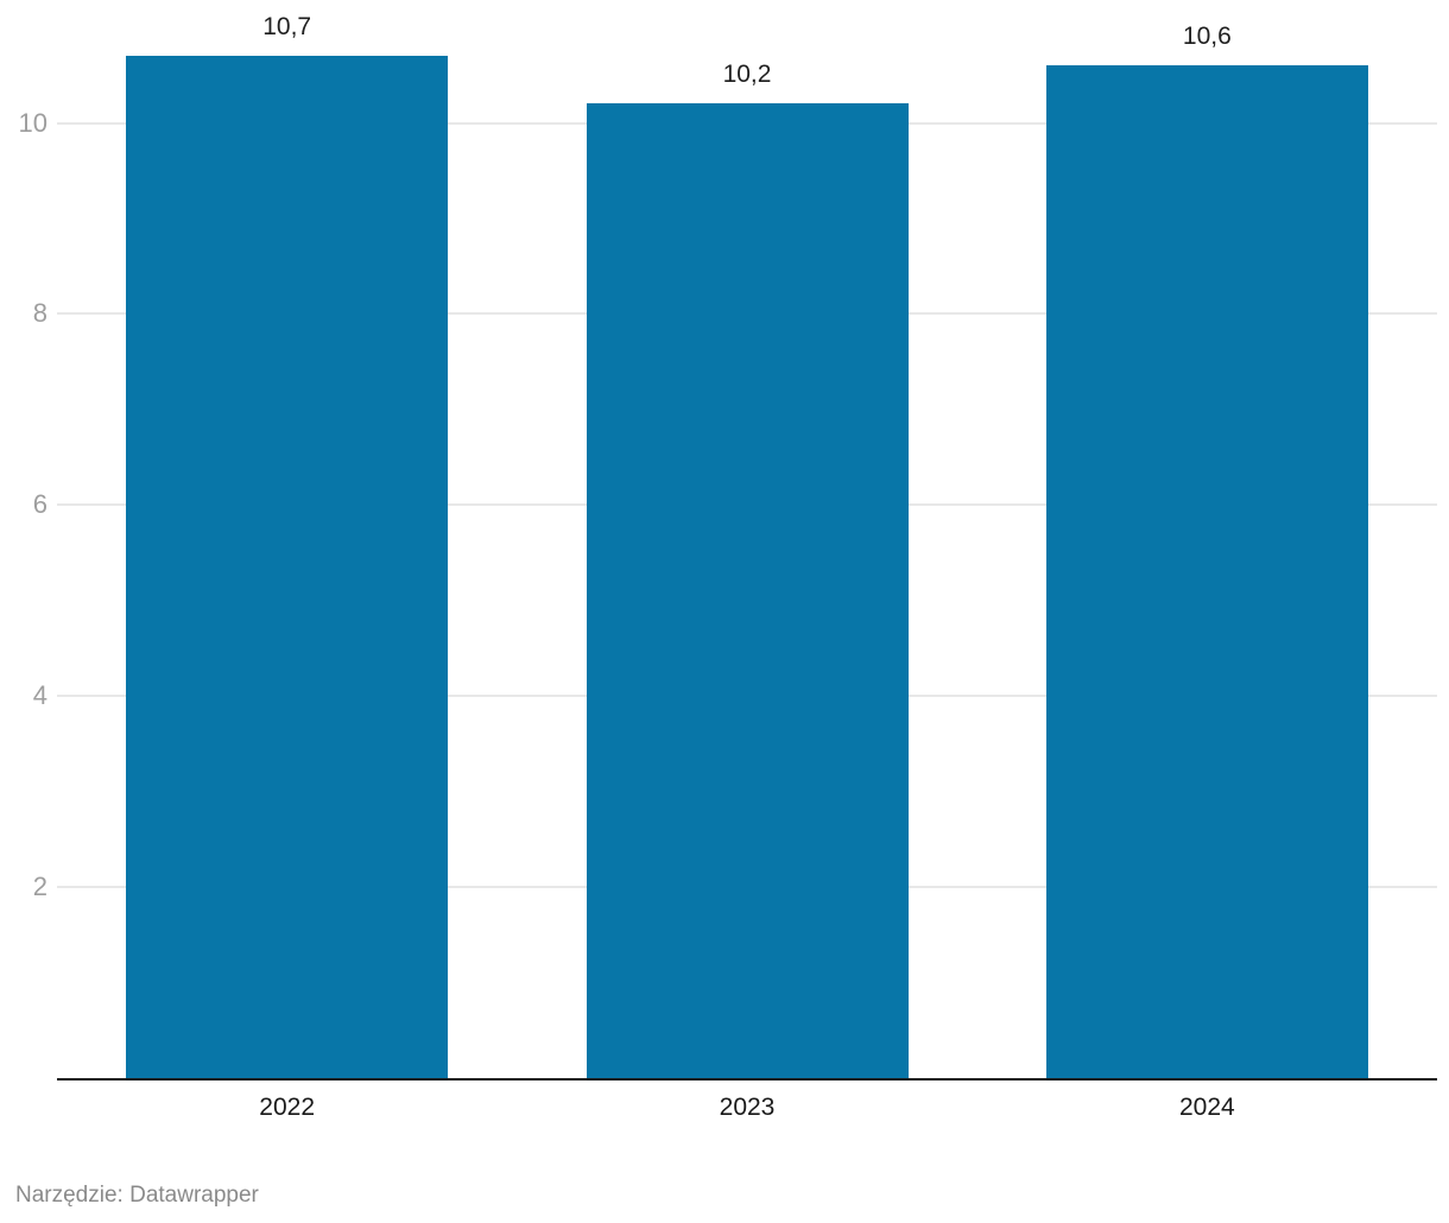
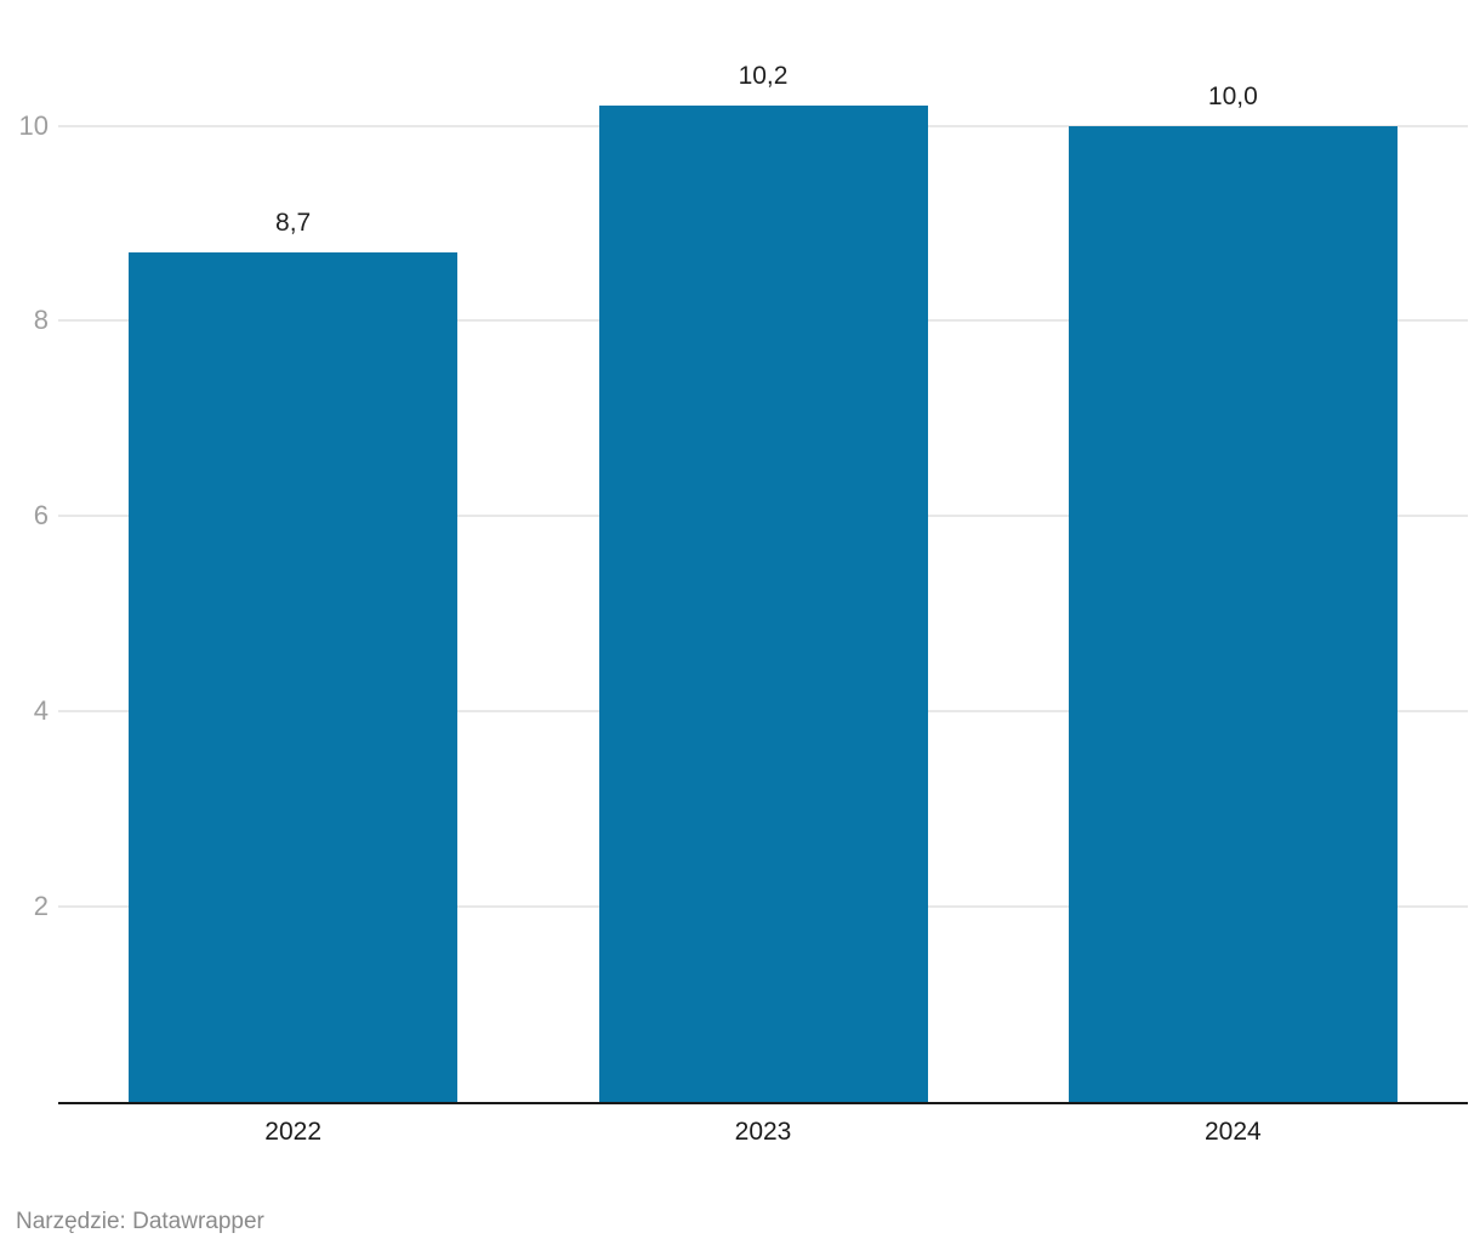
2022: 10,7 -> 8,7
2024: 10,6 -> 10,0
